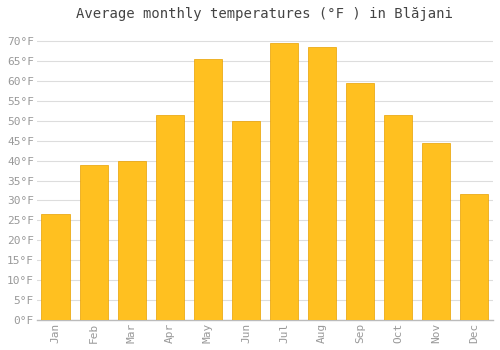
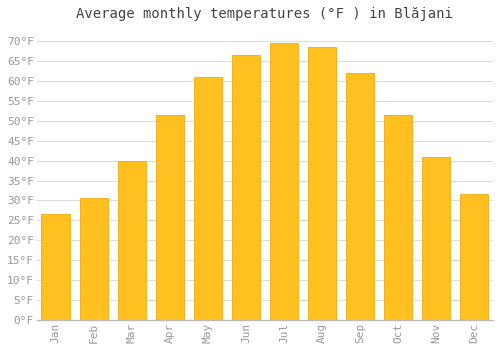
Feb: 39.0°F -> 30.5°F
May: 65.5°F -> 61.0°F
Jun: 50.0°F -> 66.5°F
Sep: 59.5°F -> 62.0°F
Nov: 44.5°F -> 41.0°F
